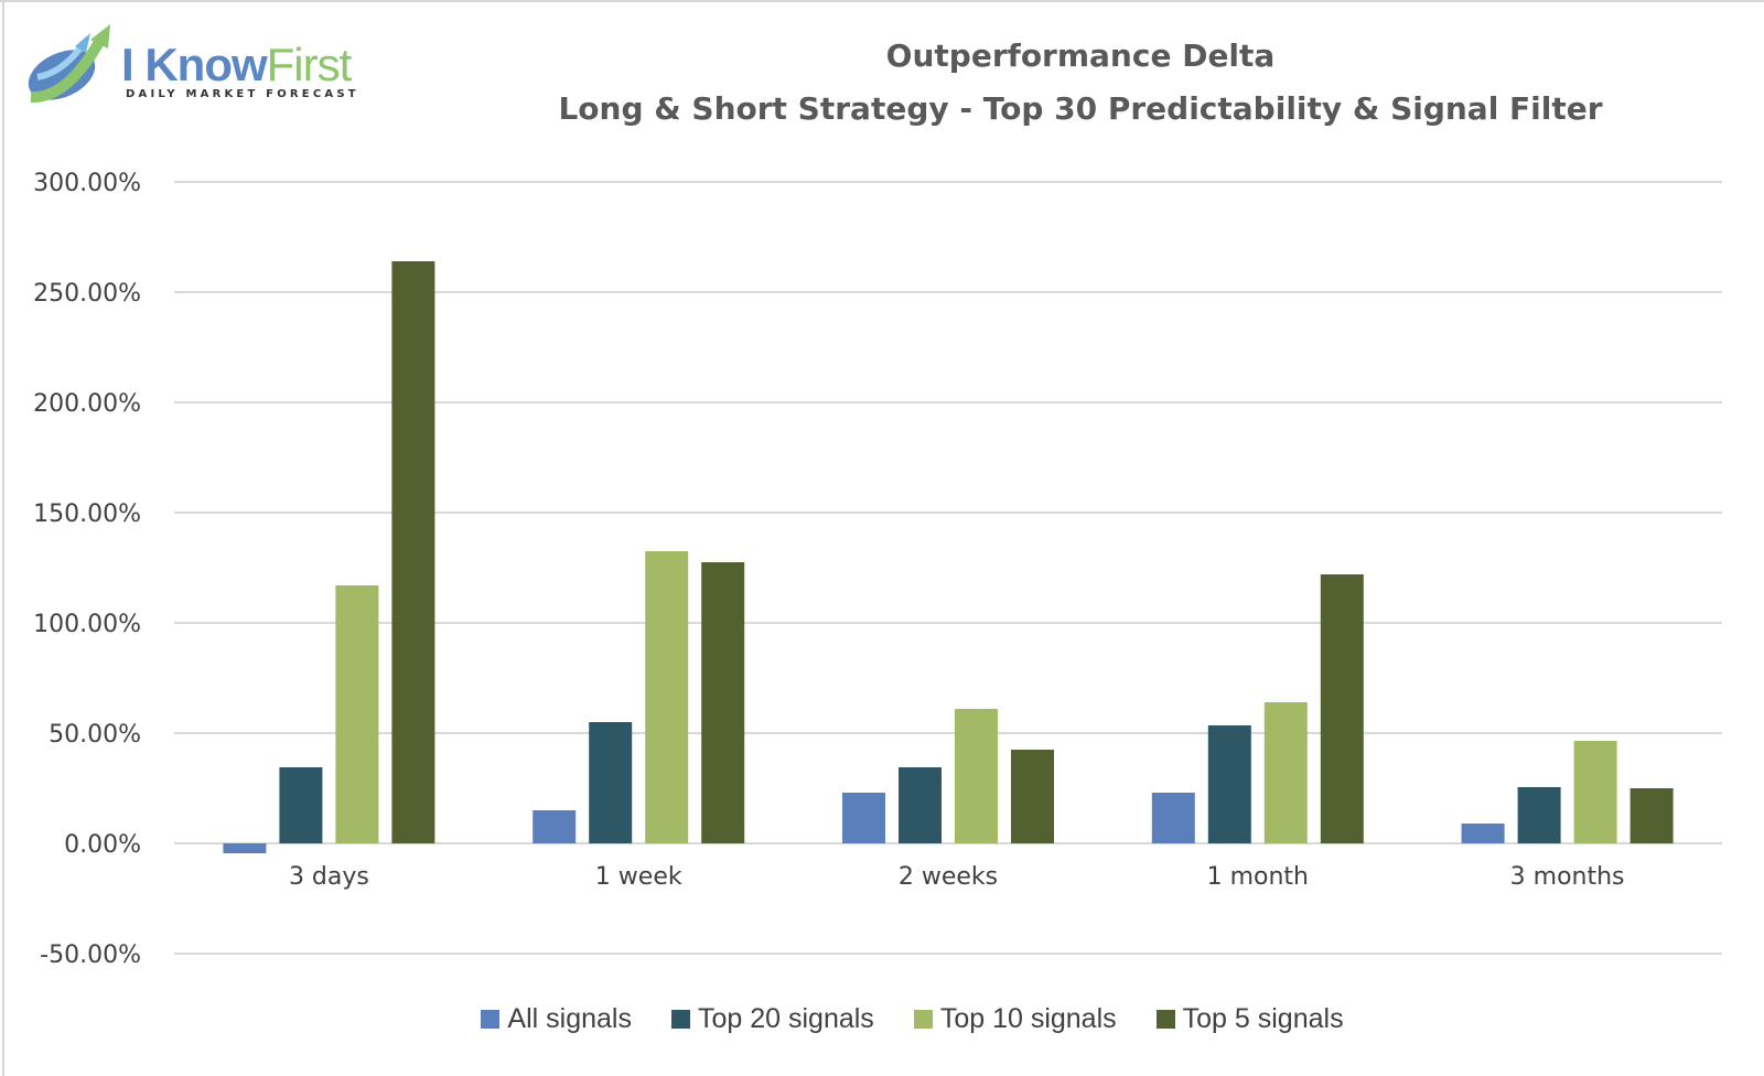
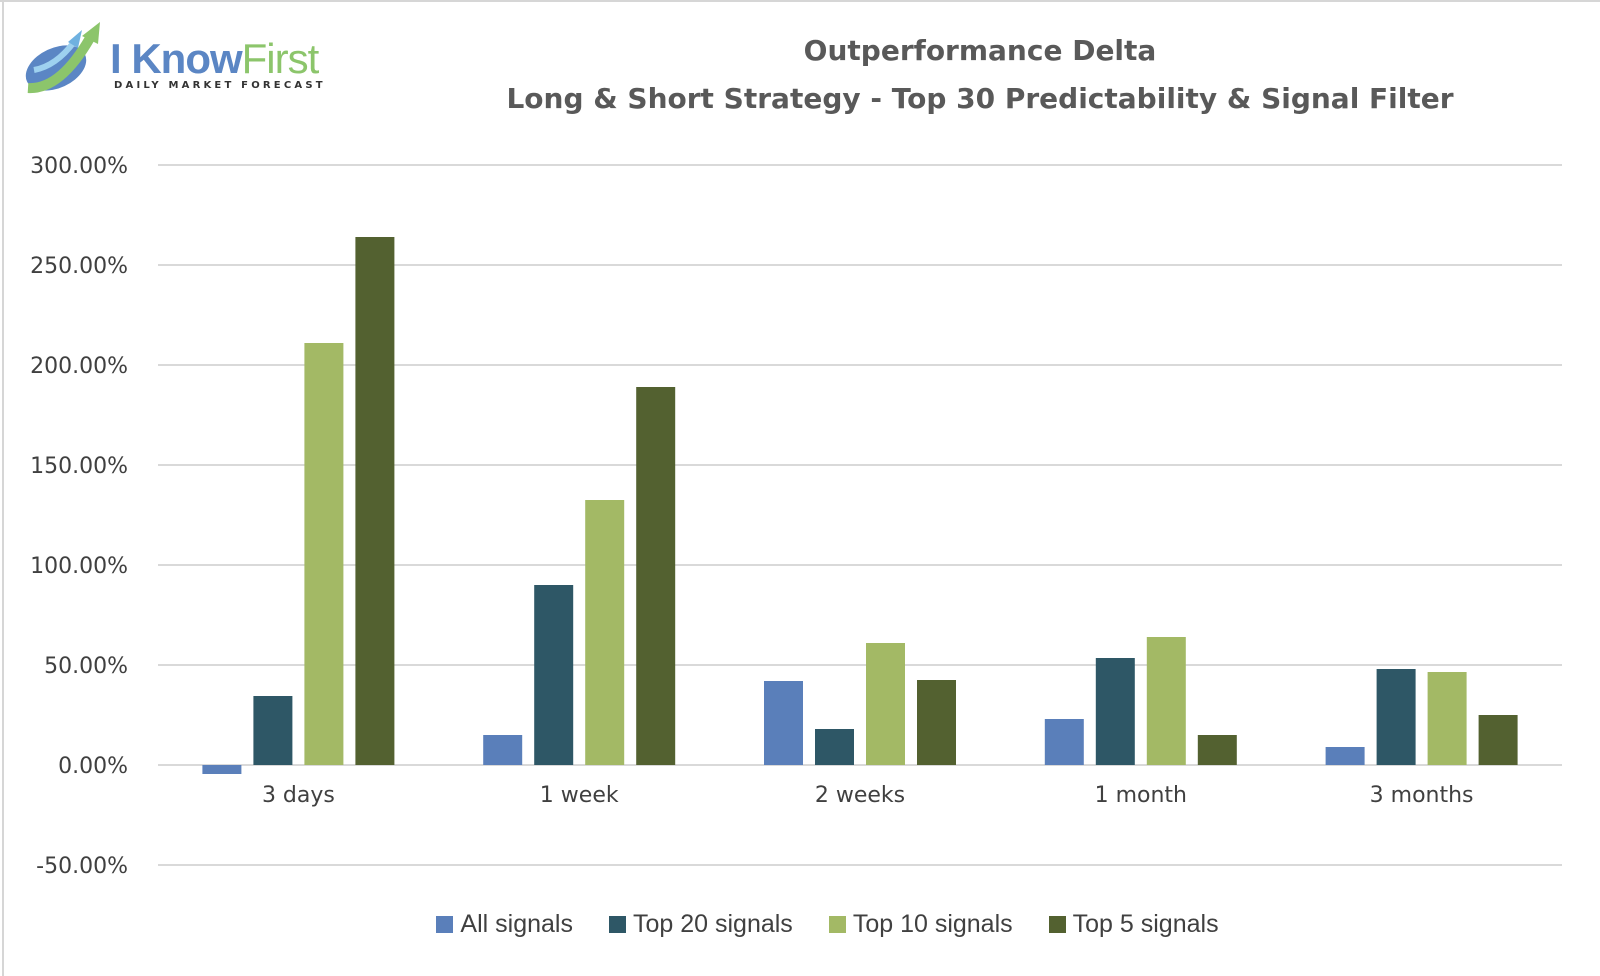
Top 10 signals/3 days: 117% -> 211%
Top 20 signals/1 week: 55% -> 90%
Top 5 signals/1 week: 128% -> 189%
All signals/2 weeks: 23% -> 42%
Top 20 signals/2 weeks: 34% -> 18%
Top 5 signals/1 month: 122% -> 15%
Top 20 signals/3 months: 26% -> 48%
